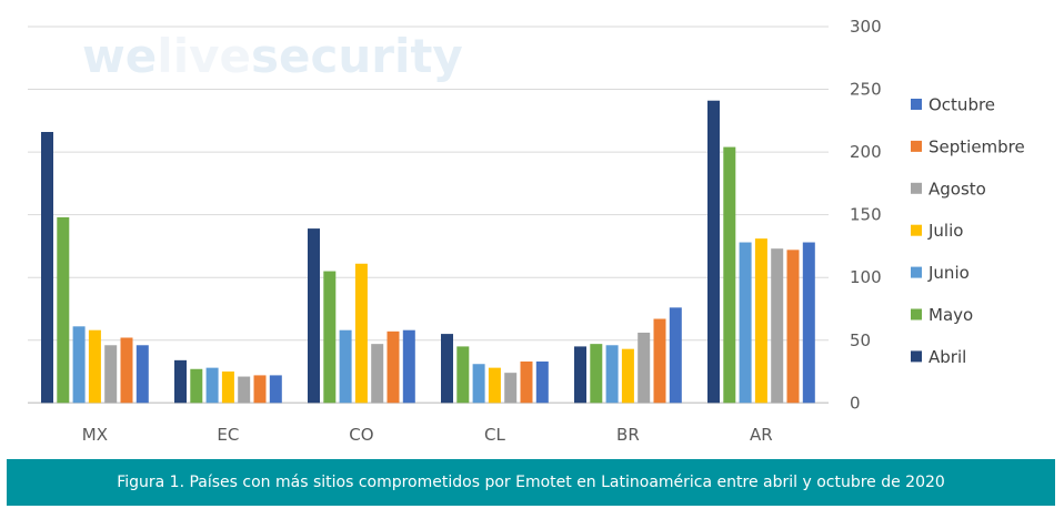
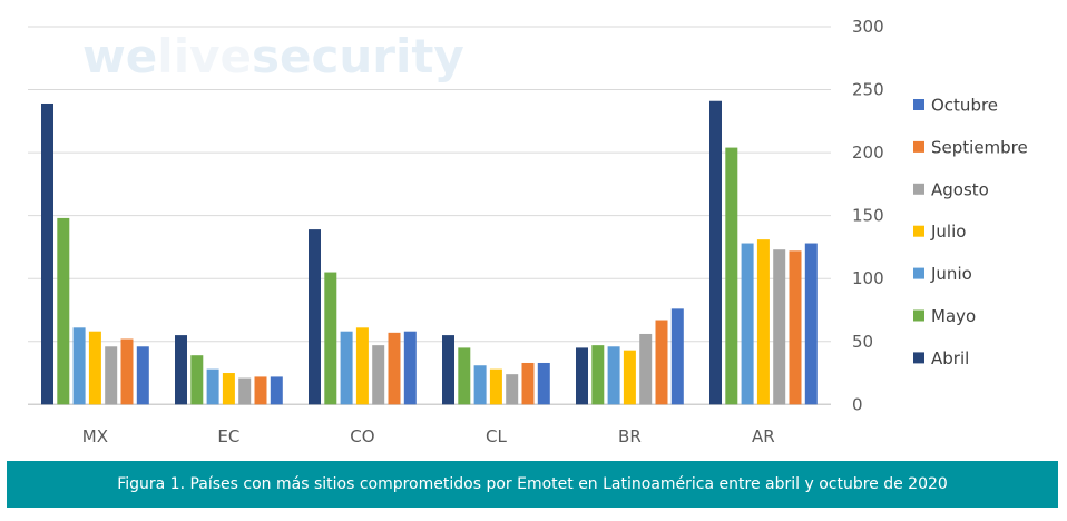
Abril/MX: 216 -> 239
Abril/EC: 34 -> 55
Mayo/EC: 27 -> 39
Julio/CO: 111 -> 61
